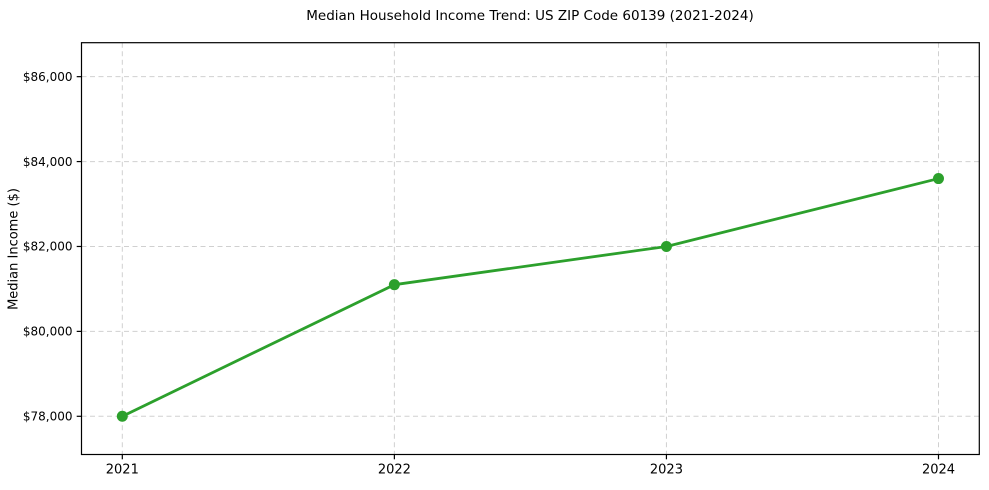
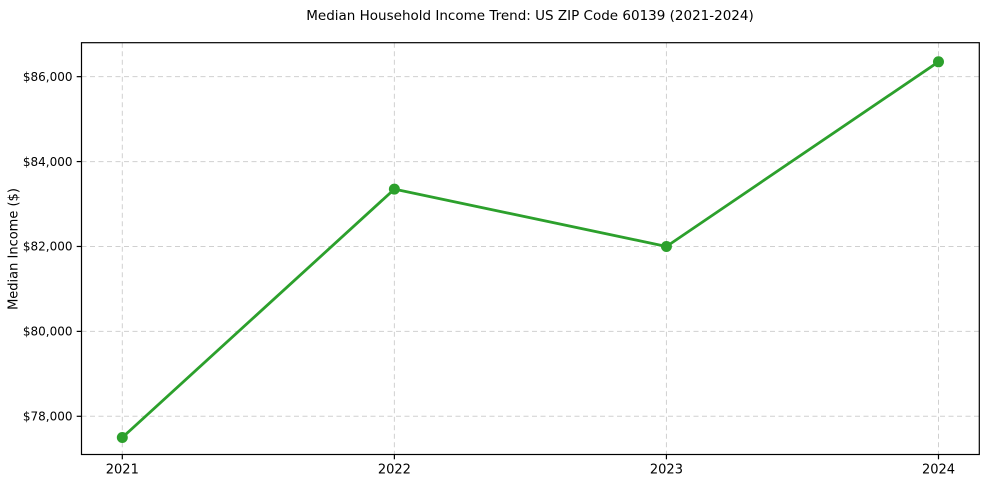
2021: $78000 -> $77500
2022: $81100 -> $83400
2024: $83600 -> $86400
